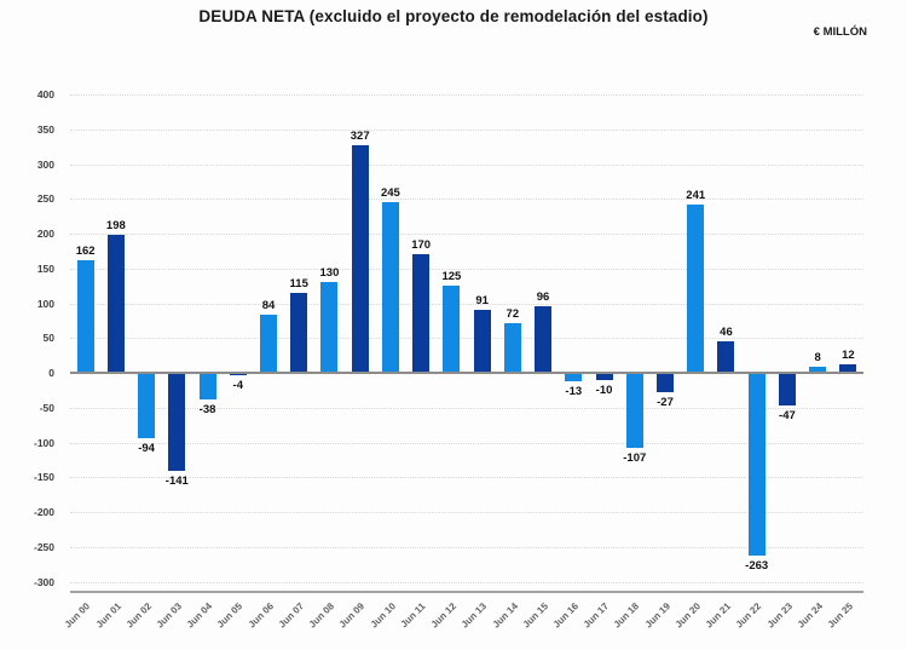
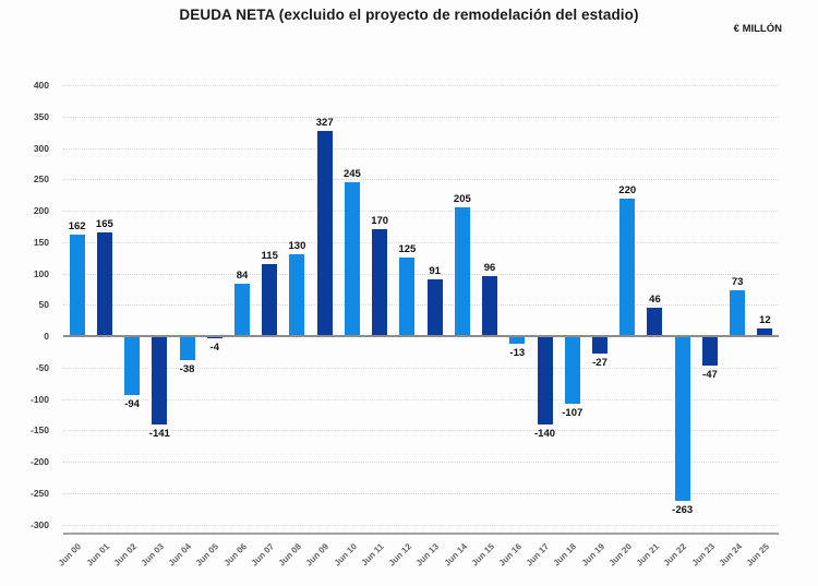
Jun 01: 198 -> 165
Jun 14: 72 -> 205
Jun 17: -10 -> -140
Jun 20: 241 -> 220
Jun 24: 8 -> 73
